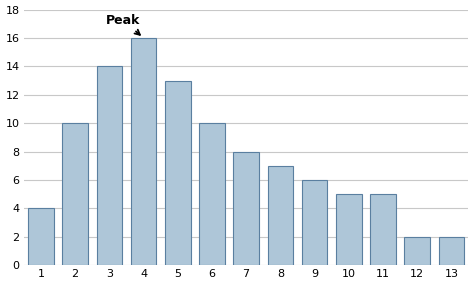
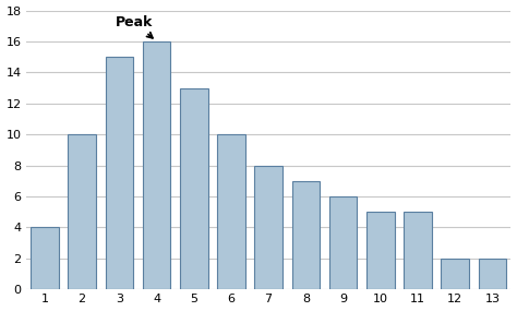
3: 14 -> 15
